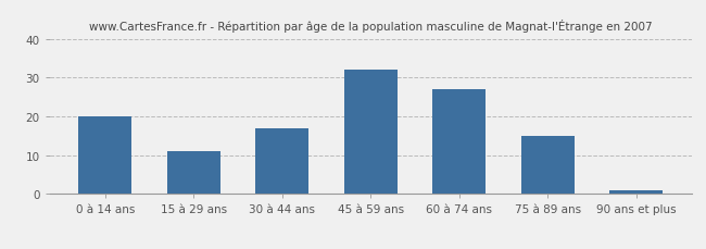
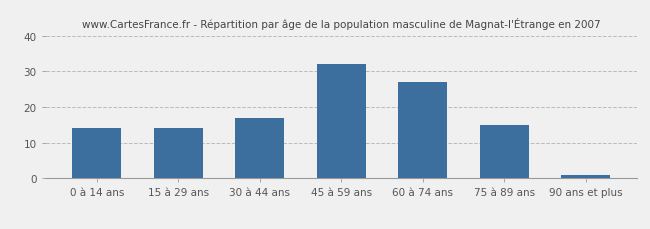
0 à 14 ans: 20 -> 14
15 à 29 ans: 11 -> 14
